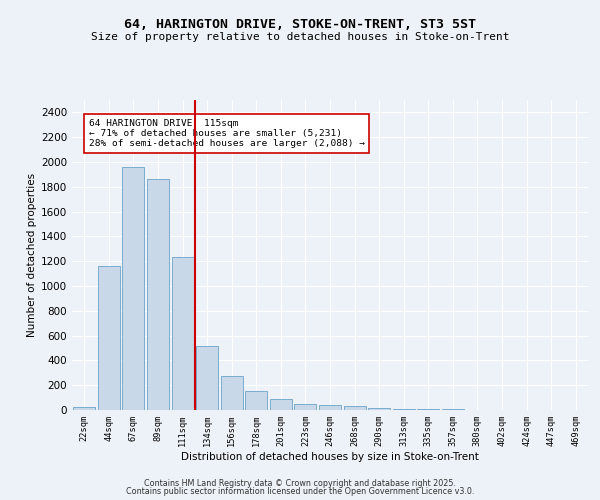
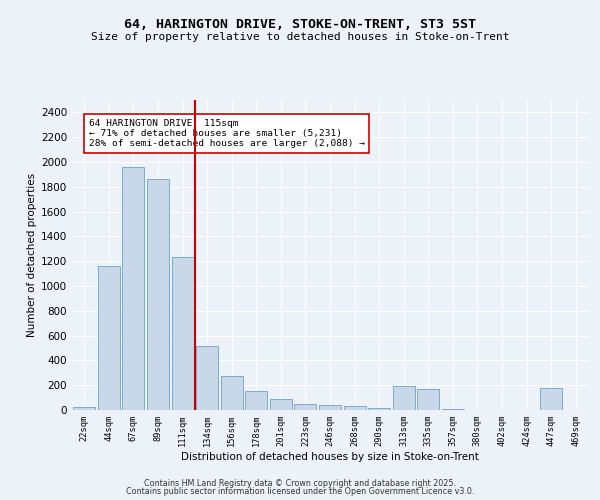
313sqm: 10 -> 190
335sqm: 0 -> 170
447sqm: 0 -> 180
